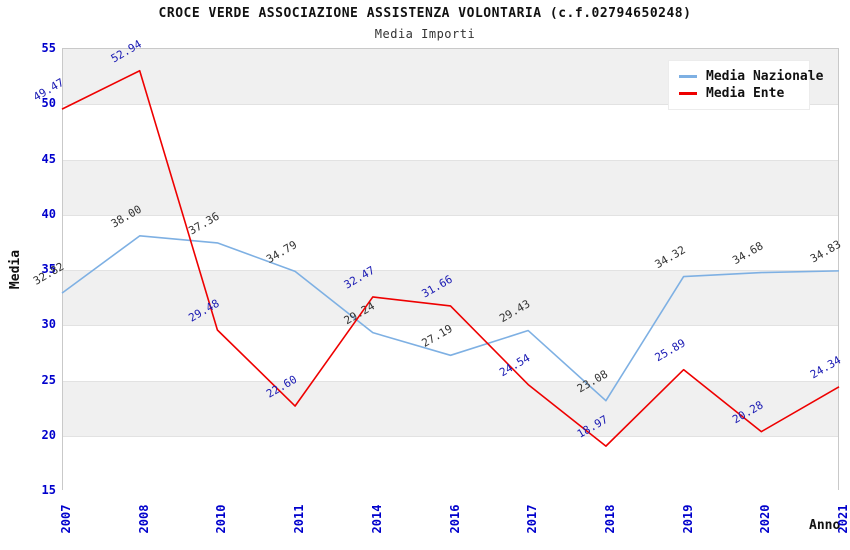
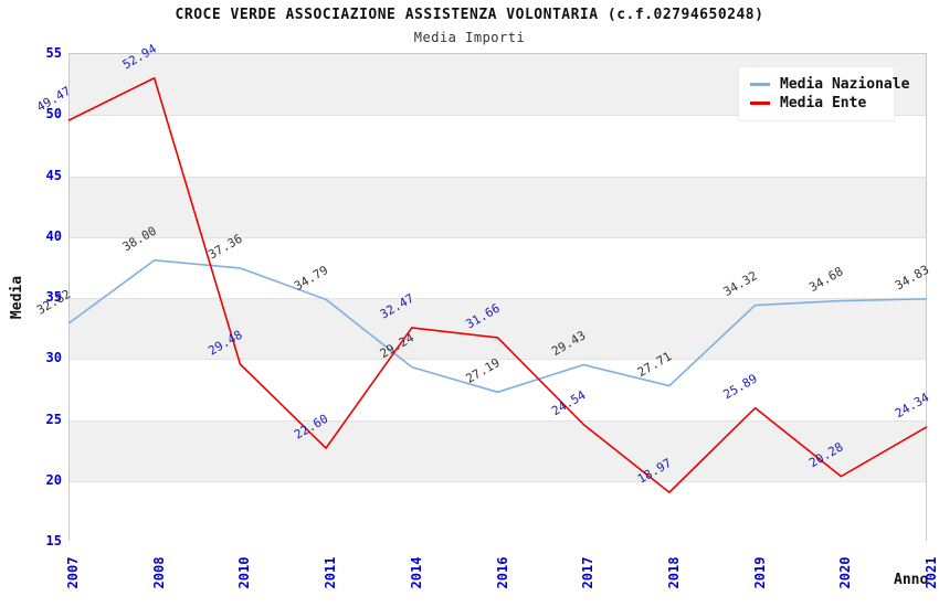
Media Nazionale/2018: 23.08 -> 27.71
